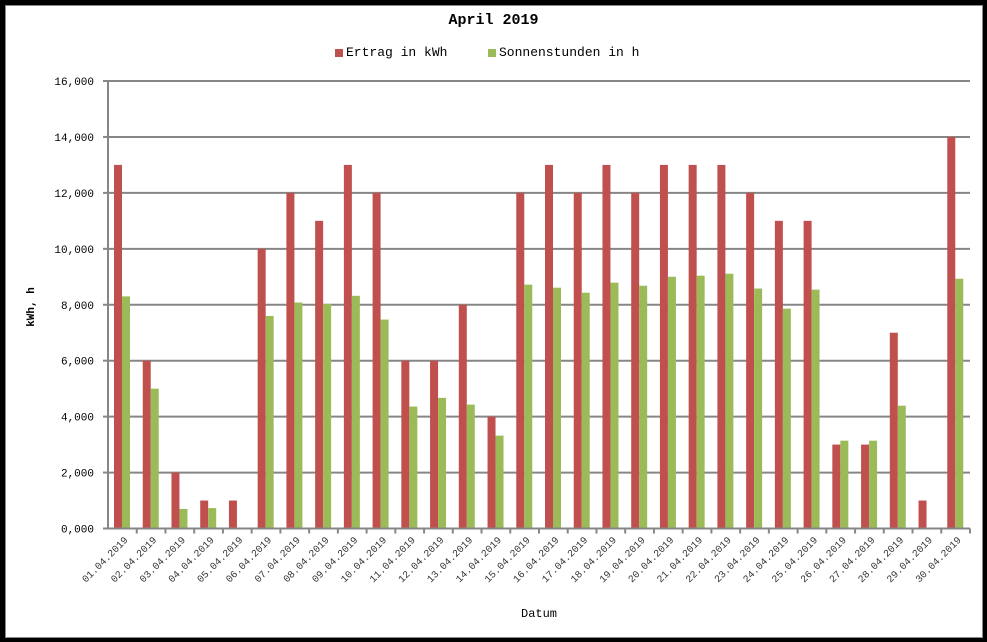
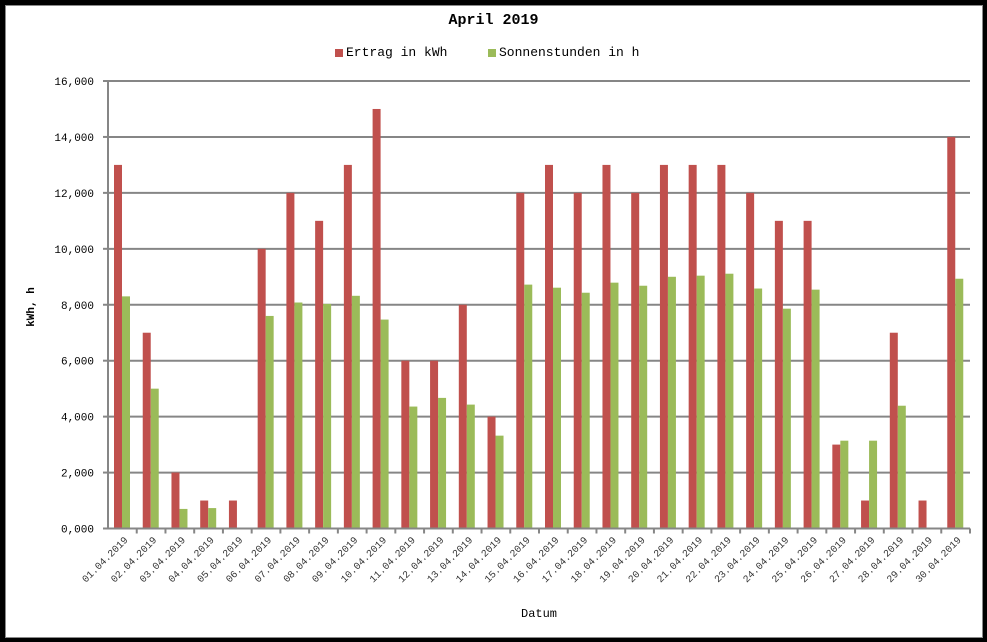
Ertrag in kWh/02.04.2019: 6 -> 7
Ertrag in kWh/10.04.2019: 12 -> 15
Ertrag in kWh/27.04.2019: 3 -> 1
